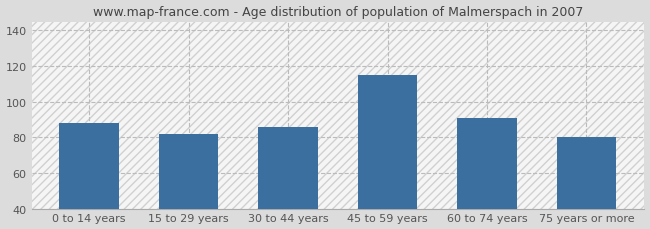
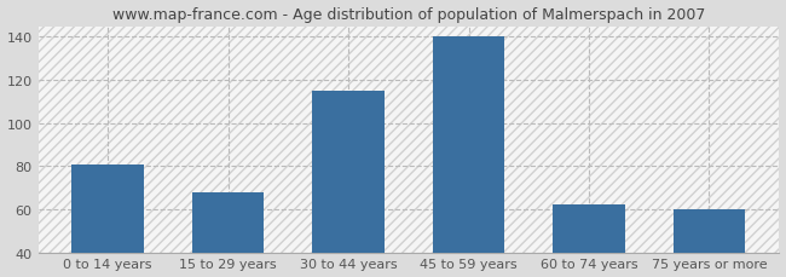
0 to 14 years: 88 -> 81
15 to 29 years: 82 -> 68
30 to 44 years: 86 -> 115
45 to 59 years: 115 -> 140
60 to 74 years: 91 -> 62
75 years or more: 80 -> 60
